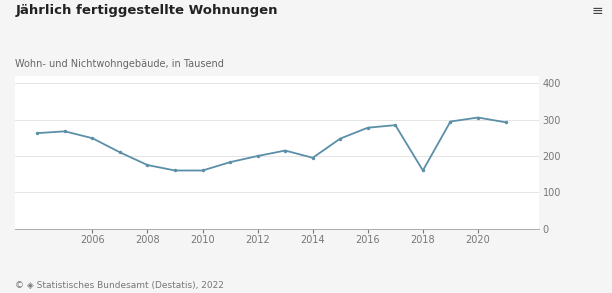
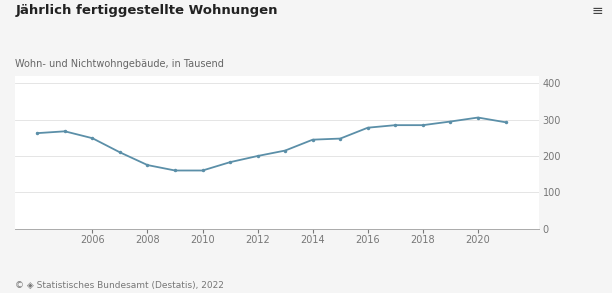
2014: 195 -> 245
2018: 160 -> 285
